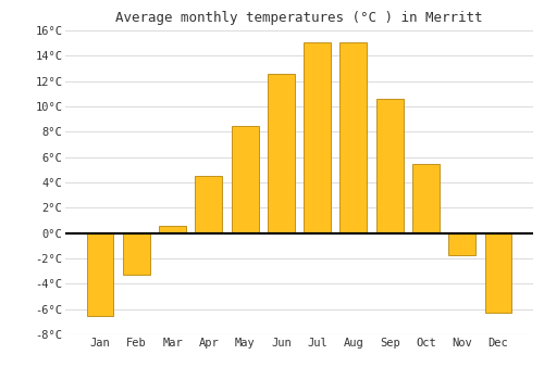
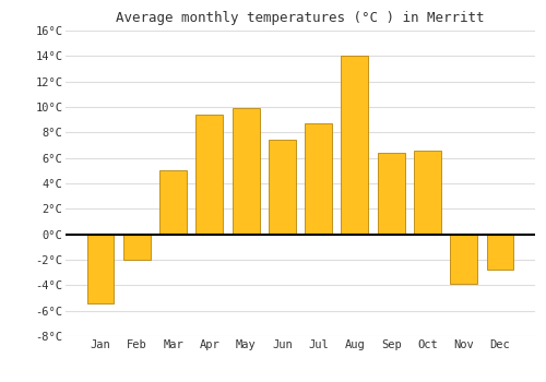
Jan: -6.5°C -> -5.4°C
Feb: -3.3°C -> -2.0°C
Mar: 0.6°C -> 5.0°C
Apr: 4.5°C -> 9.4°C
May: 8.5°C -> 9.9°C
Jun: 12.6°C -> 7.4°C
Jul: 15.1°C -> 8.7°C
Aug: 15.1°C -> 14.0°C
Sep: 10.6°C -> 6.4°C
Oct: 5.5°C -> 6.6°C
Nov: -1.7°C -> -3.9°C
Dec: -6.3°C -> -2.8°C
